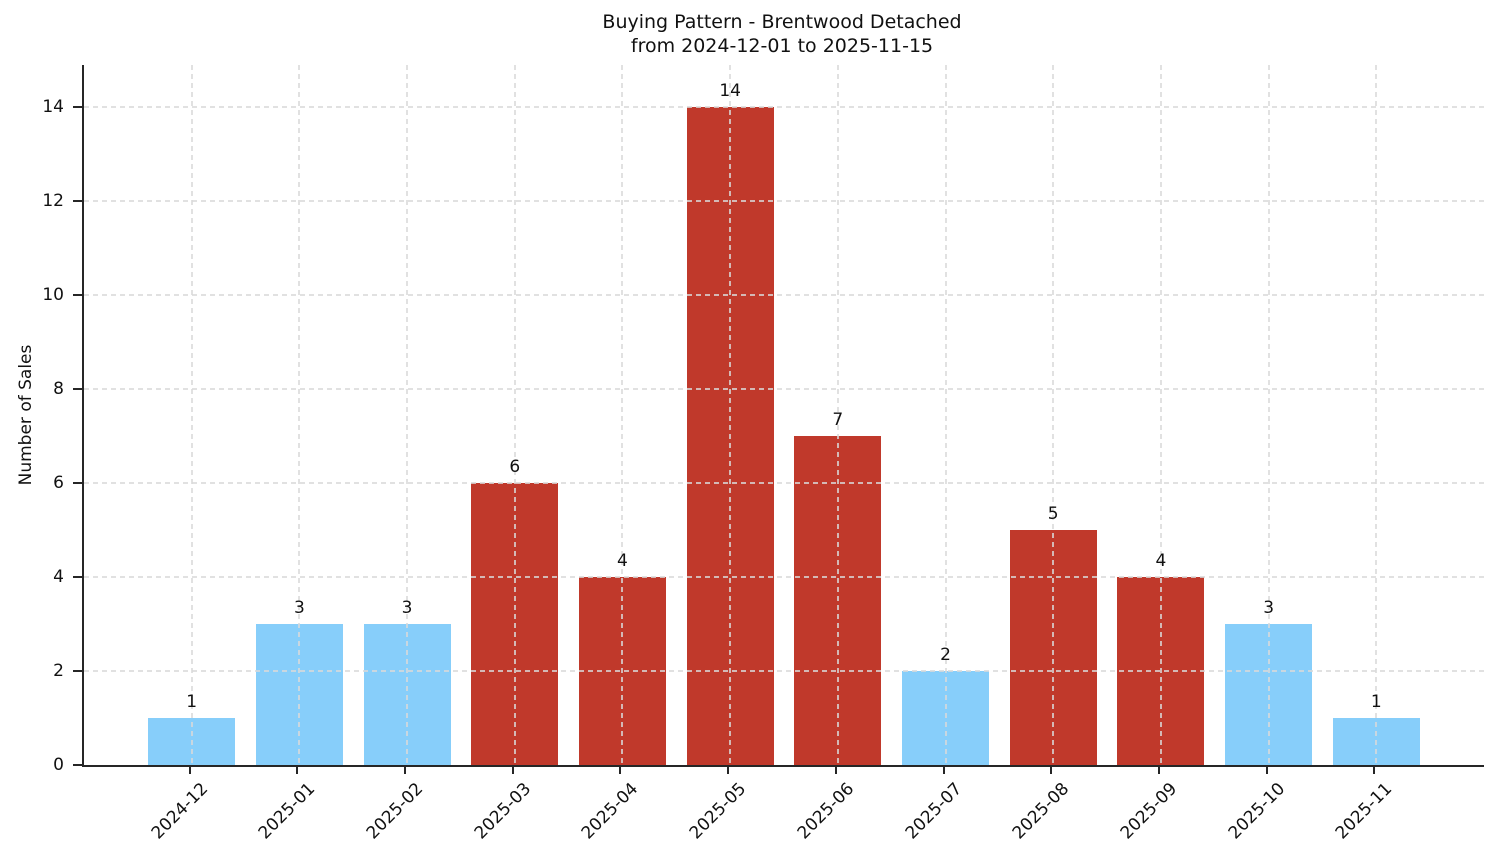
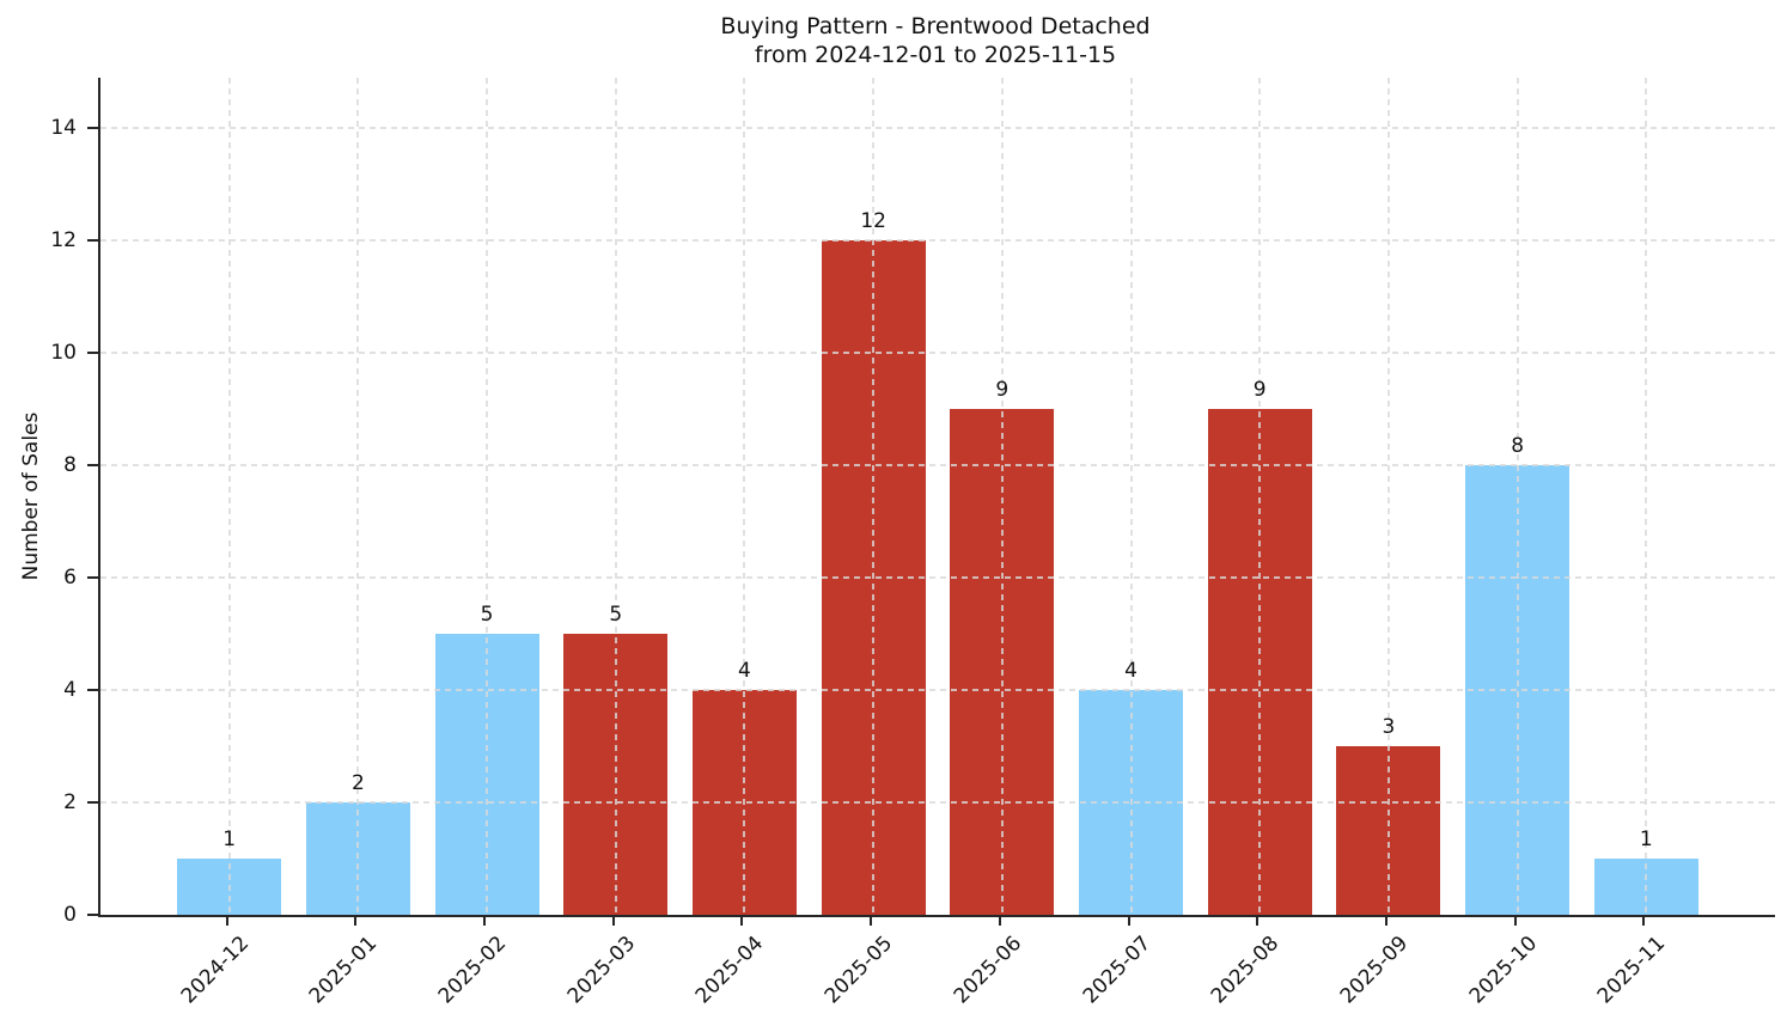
2025-01: 3 -> 2
2025-02: 3 -> 5
2025-03: 6 -> 5
2025-05: 14 -> 12
2025-06: 7 -> 9
2025-07: 2 -> 4
2025-08: 5 -> 9
2025-09: 4 -> 3
2025-10: 3 -> 8
